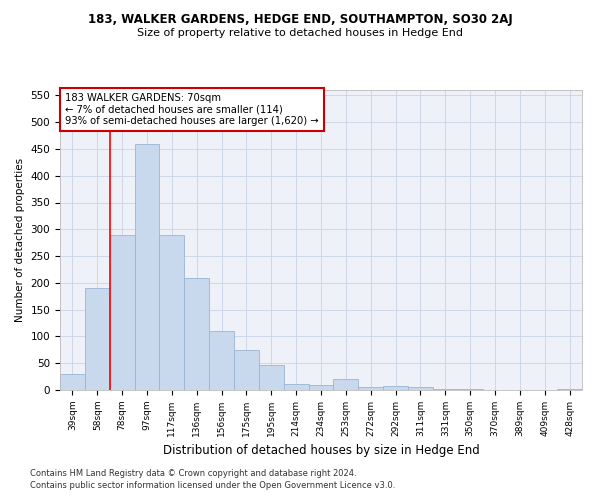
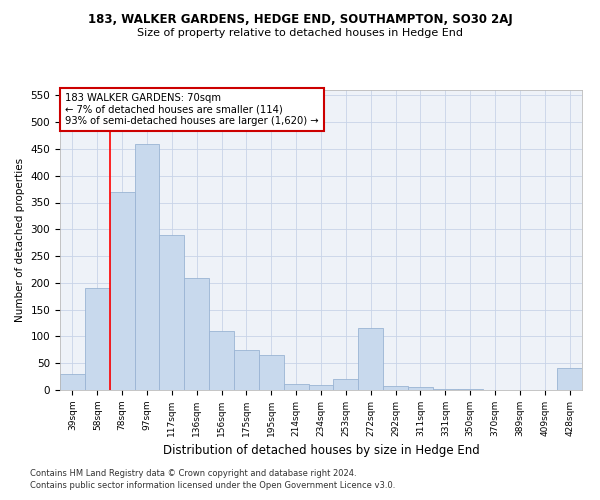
78sqm: 290 -> 370
195sqm: 47 -> 66
272sqm: 5 -> 116
428sqm: 2 -> 42
